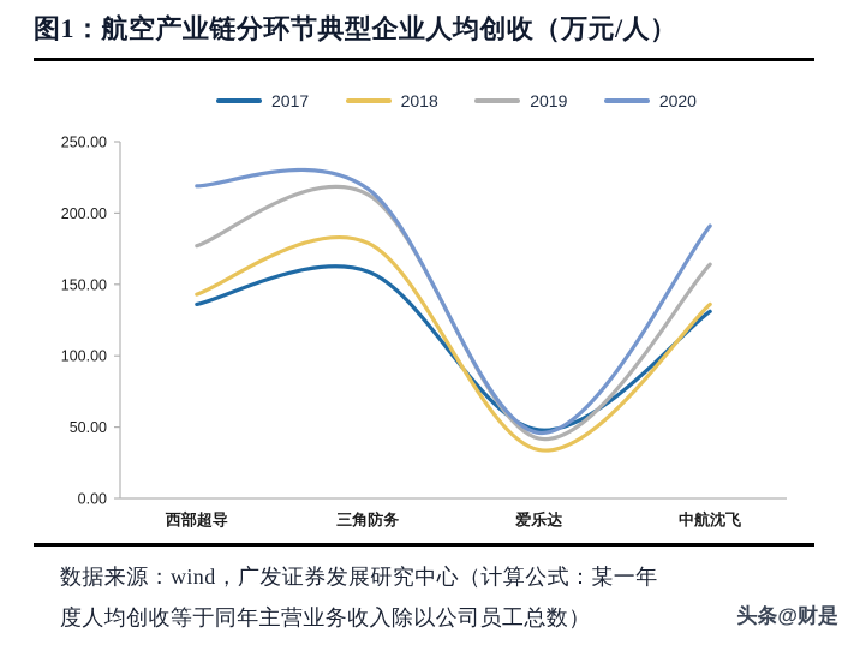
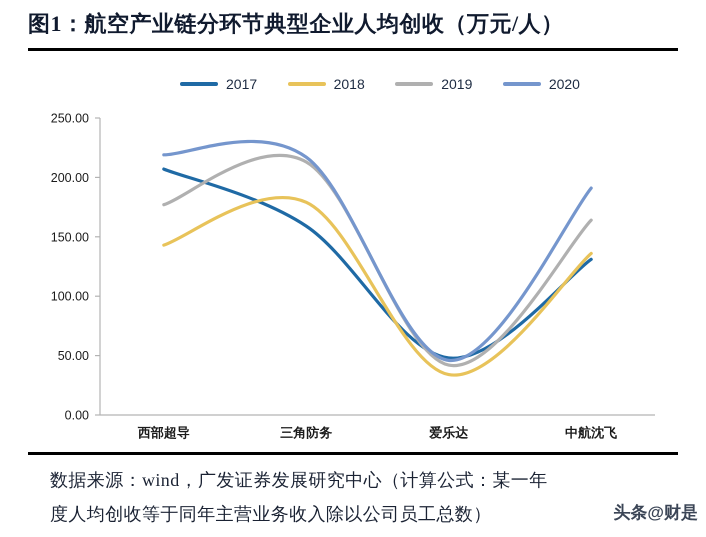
2017/西部超导: 136 -> 207
